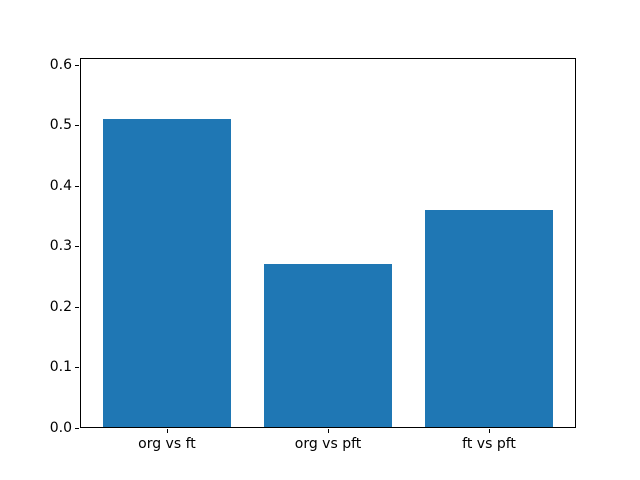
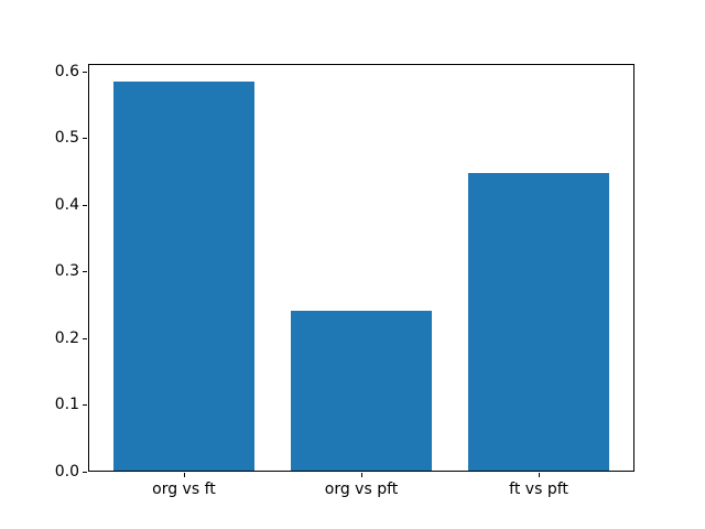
org vs ft: 0.51 -> 0.58
org vs pft: 0.27 -> 0.24
ft vs pft: 0.36 -> 0.45
